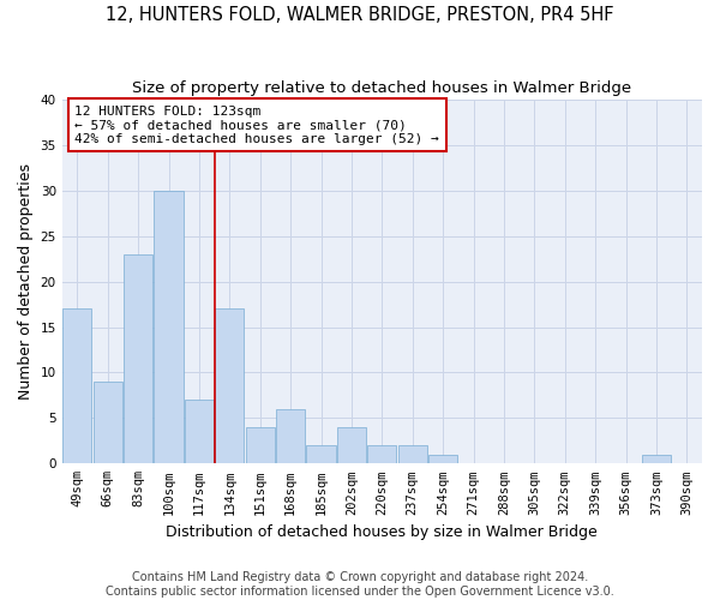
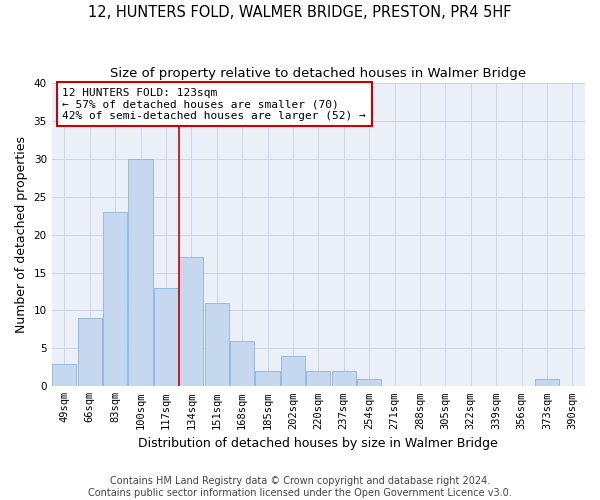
49sqm: 17 -> 3
117sqm: 7 -> 13
151sqm: 4 -> 11
